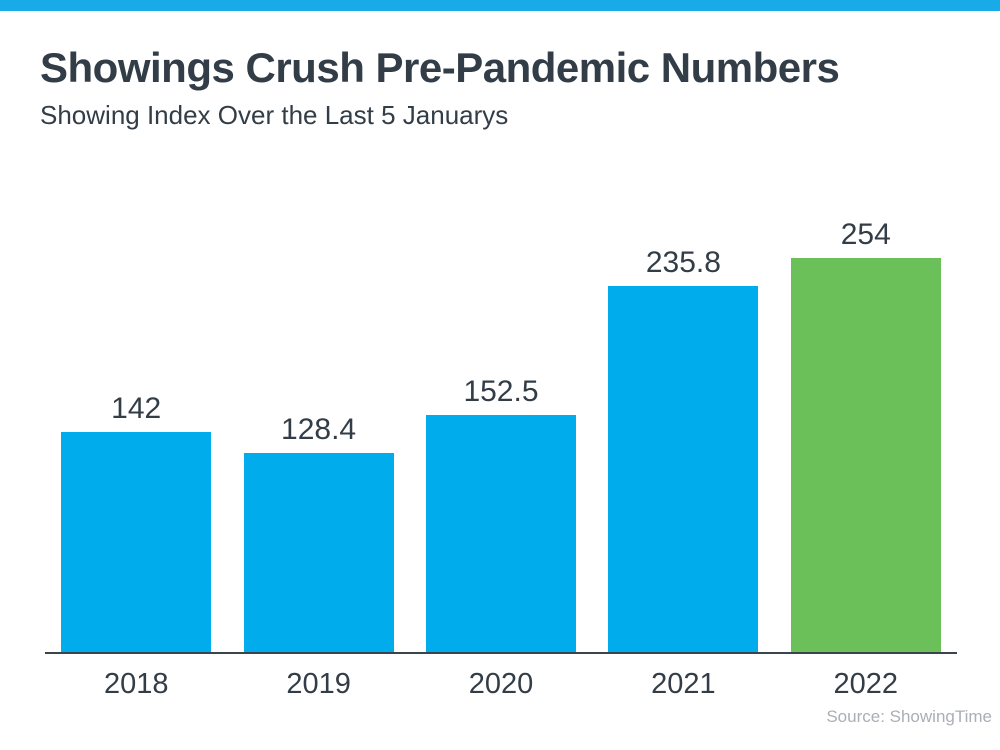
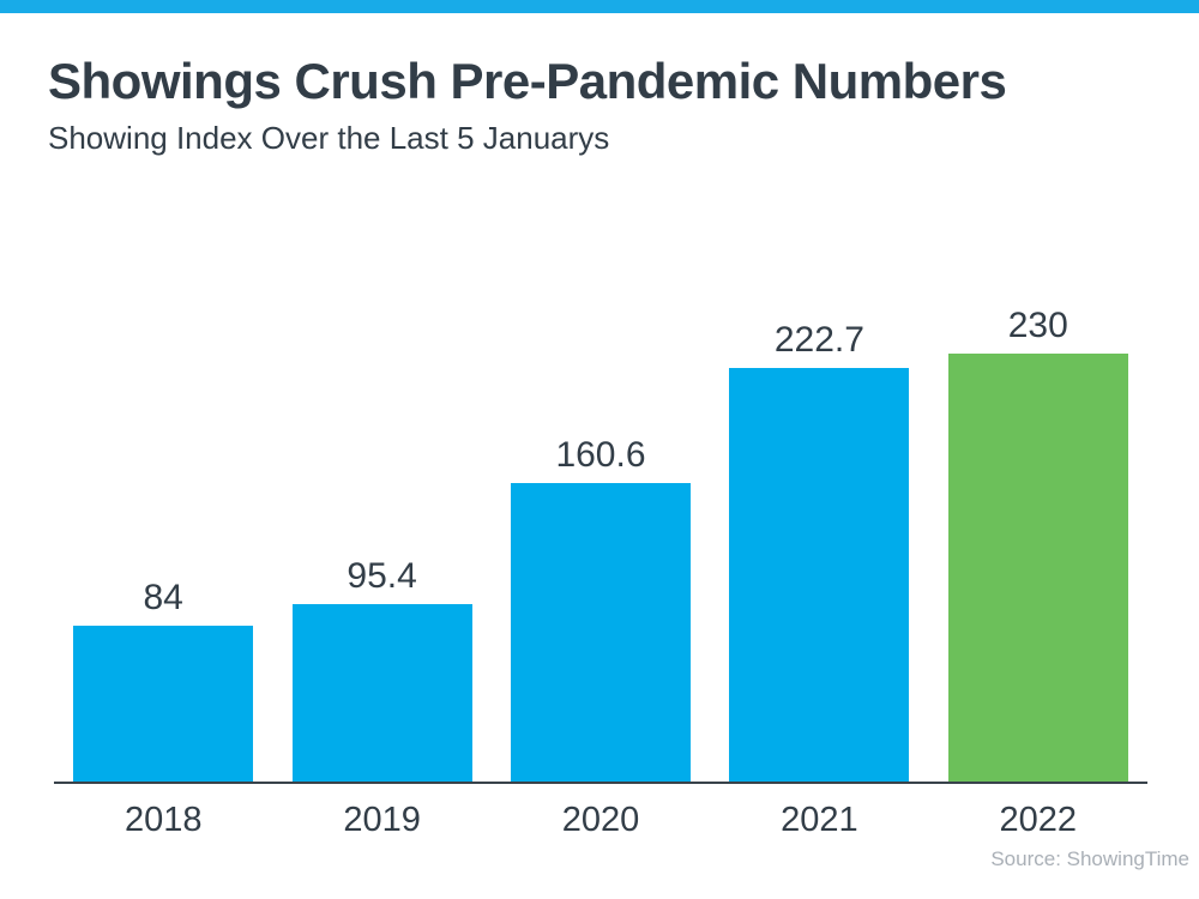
2018: 142 -> 84
2019: 128.4 -> 95.4
2020: 152.5 -> 160.6
2021: 235.8 -> 222.7
2022: 254 -> 230
